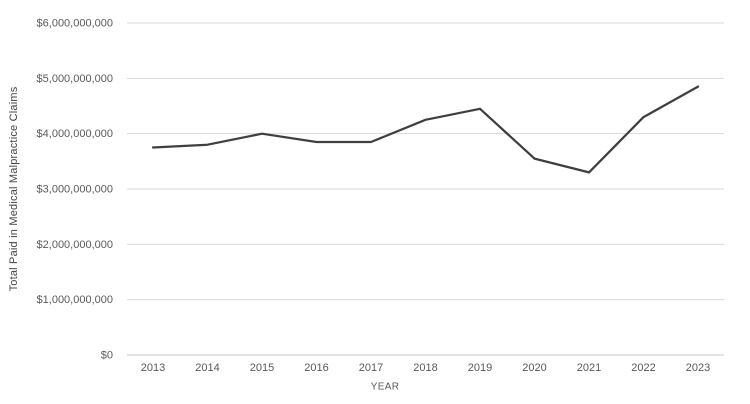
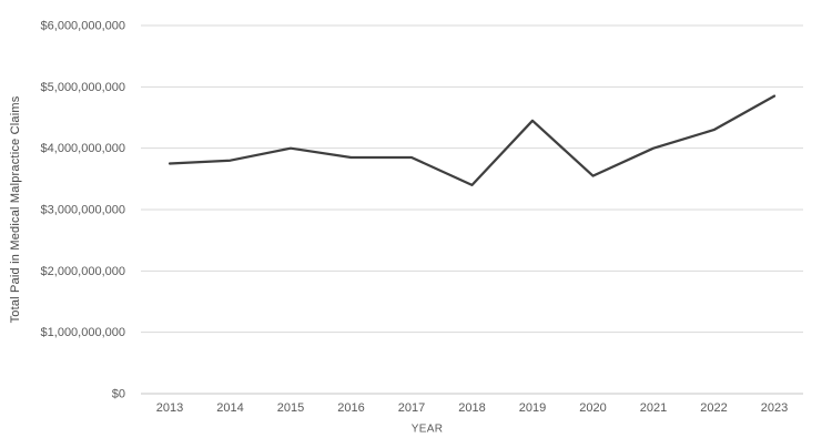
2018: $4200000000 -> $3400000000
2021: $3300000000 -> $4000000000
